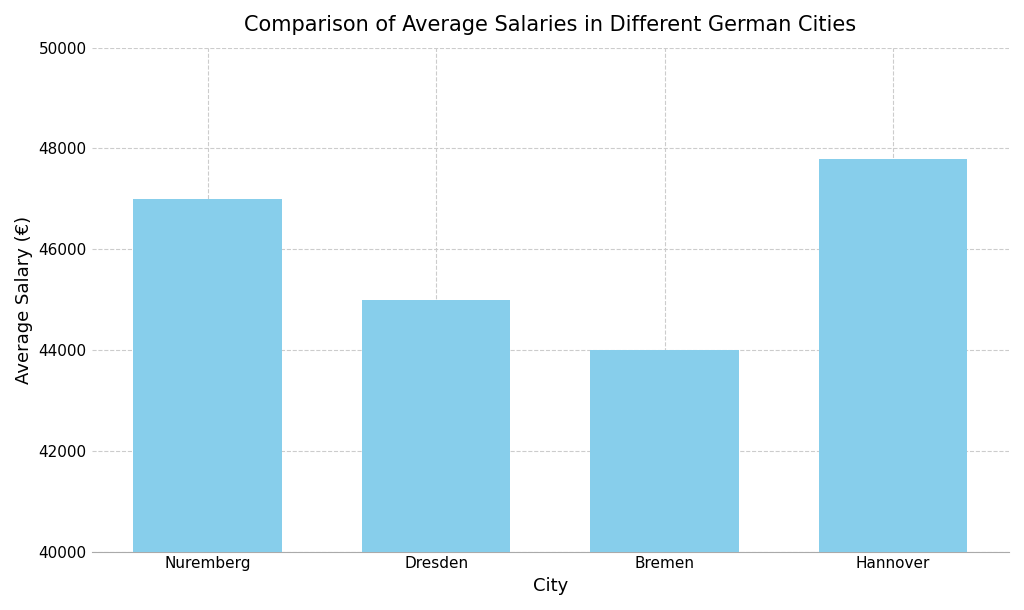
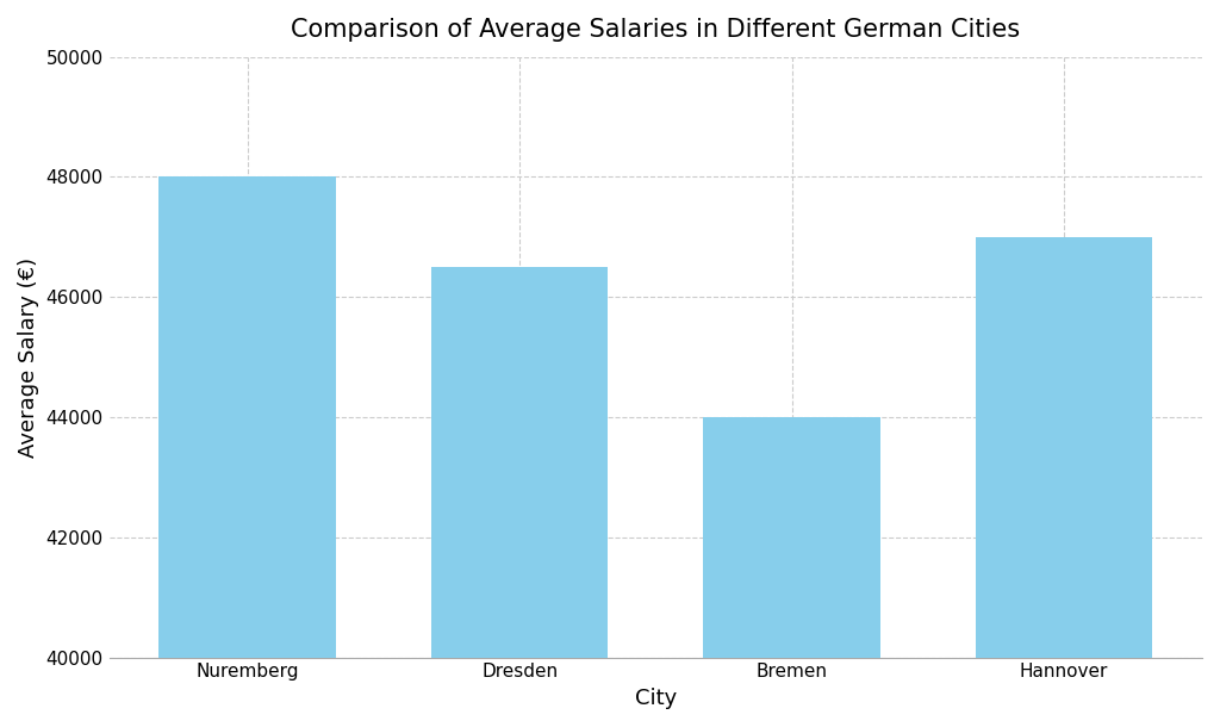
Nuremberg: 47000 -> 48000
Dresden: 45000 -> 46500
Hannover: 47800 -> 47000
